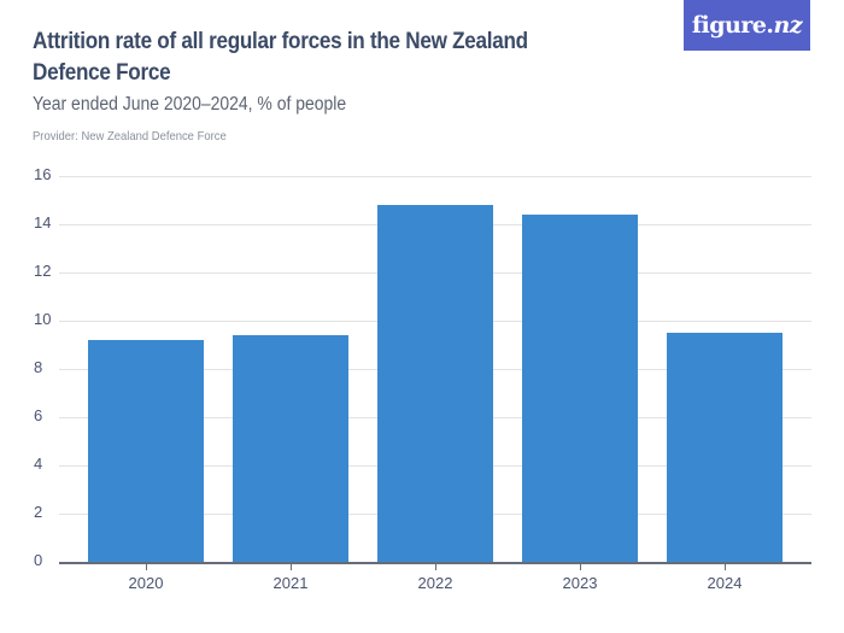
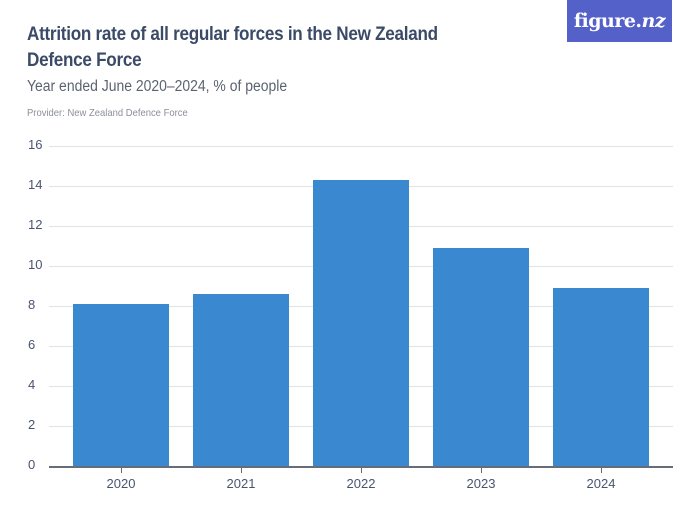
2020: 9.2 -> 8.1
2021: 9.4 -> 8.6
2022: 14.8 -> 14.3
2023: 14.4 -> 10.9
2024: 9.5 -> 8.9
